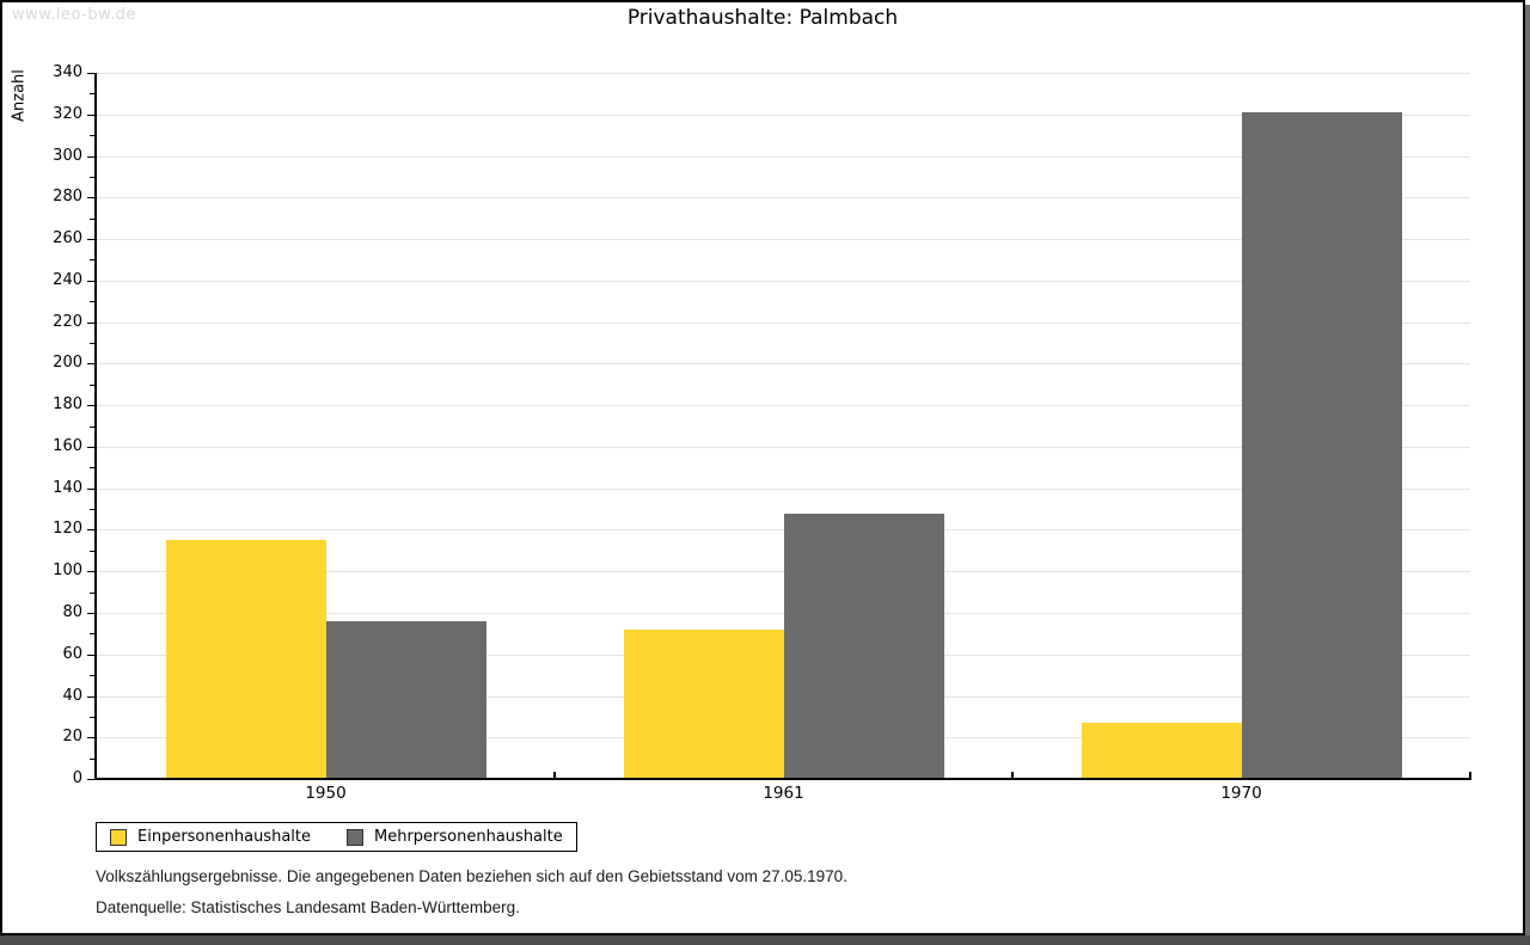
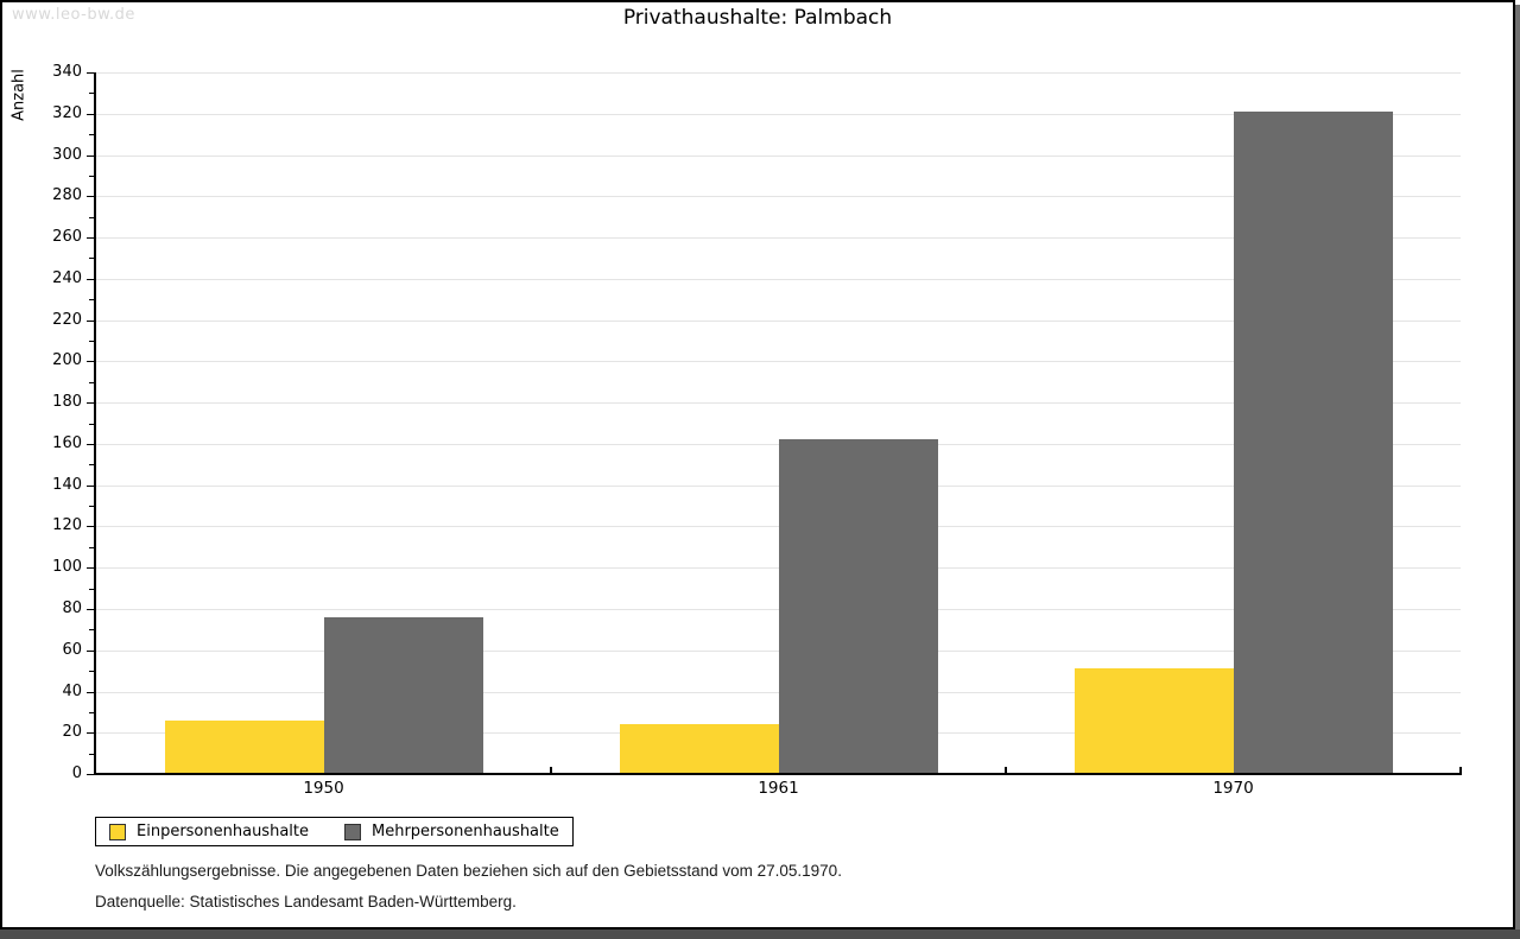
Einpersonenhaushalte/1950: 115 -> 26
Einpersonenhaushalte/1961: 72 -> 24
Mehrpersonenhaushalte/1961: 128 -> 162
Einpersonenhaushalte/1970: 27 -> 51
